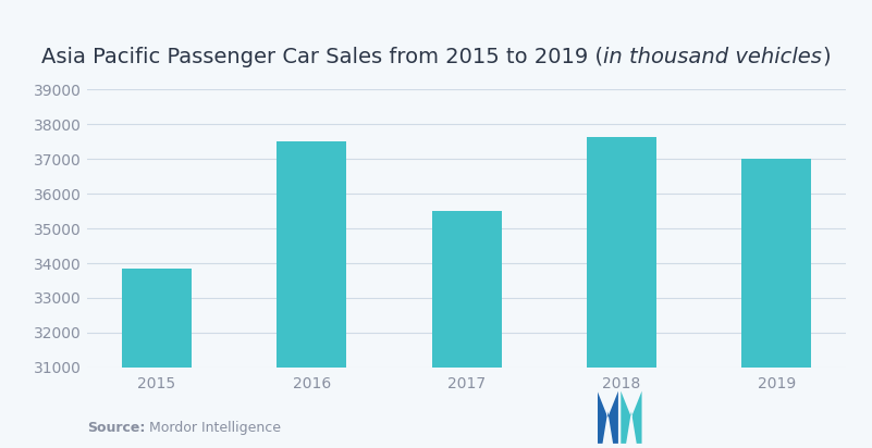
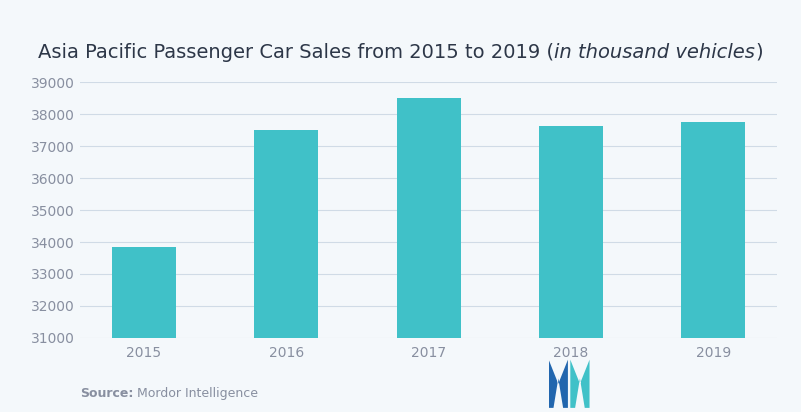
2017: 35500 -> 38500
2019: 37000 -> 37750
